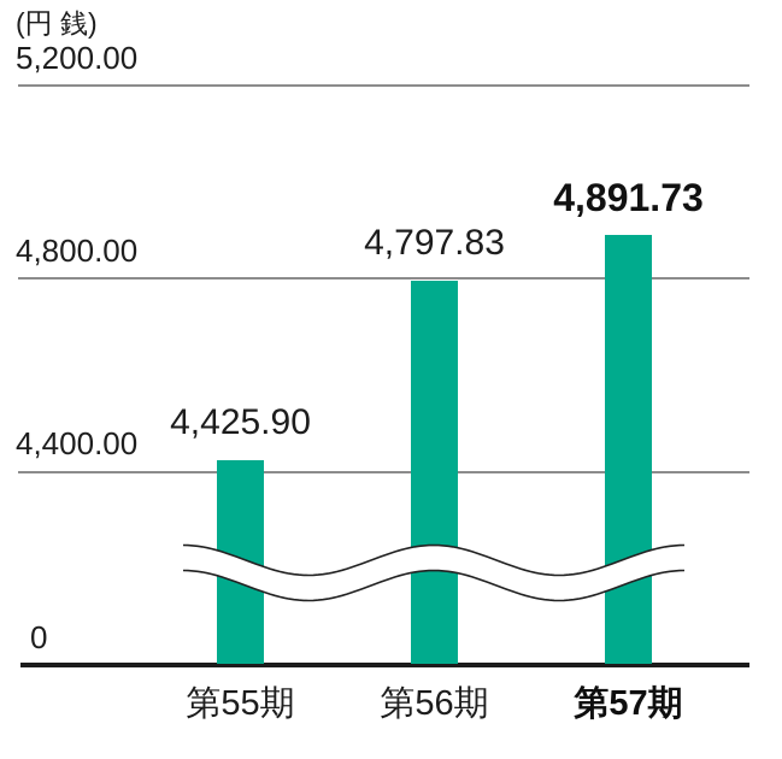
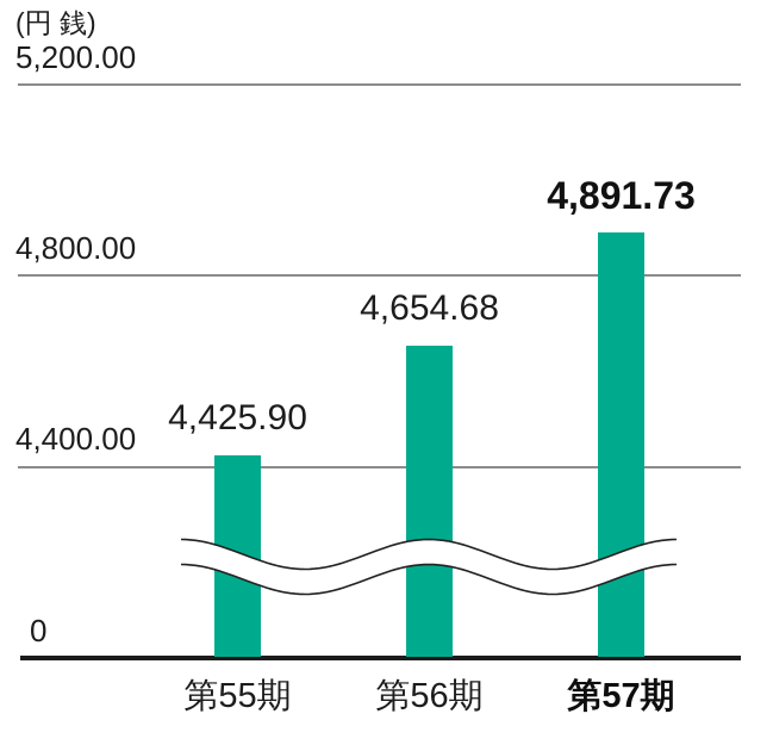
第56期: 4,797.83 -> 4,654.68
